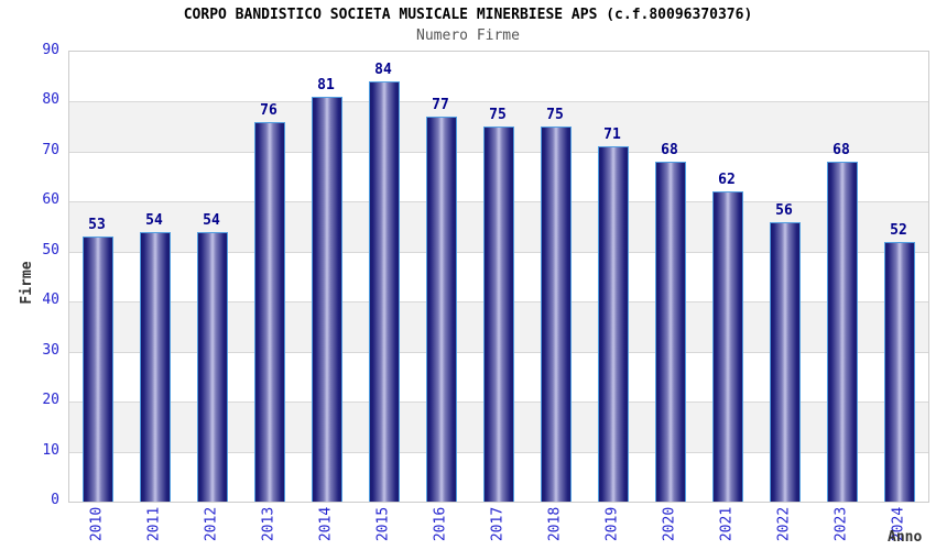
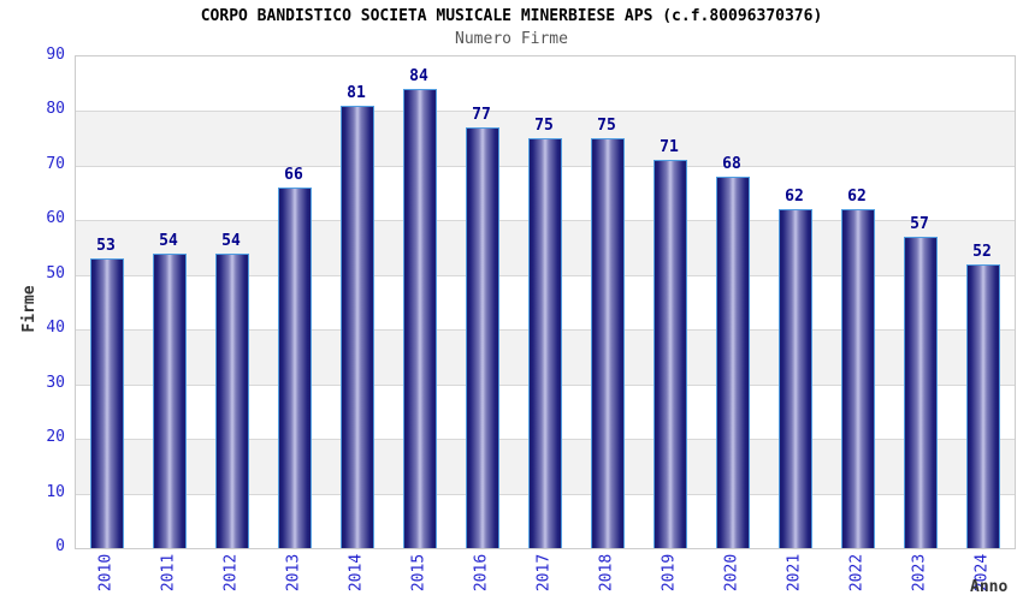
2013: 76 -> 66
2022: 56 -> 62
2023: 68 -> 57
